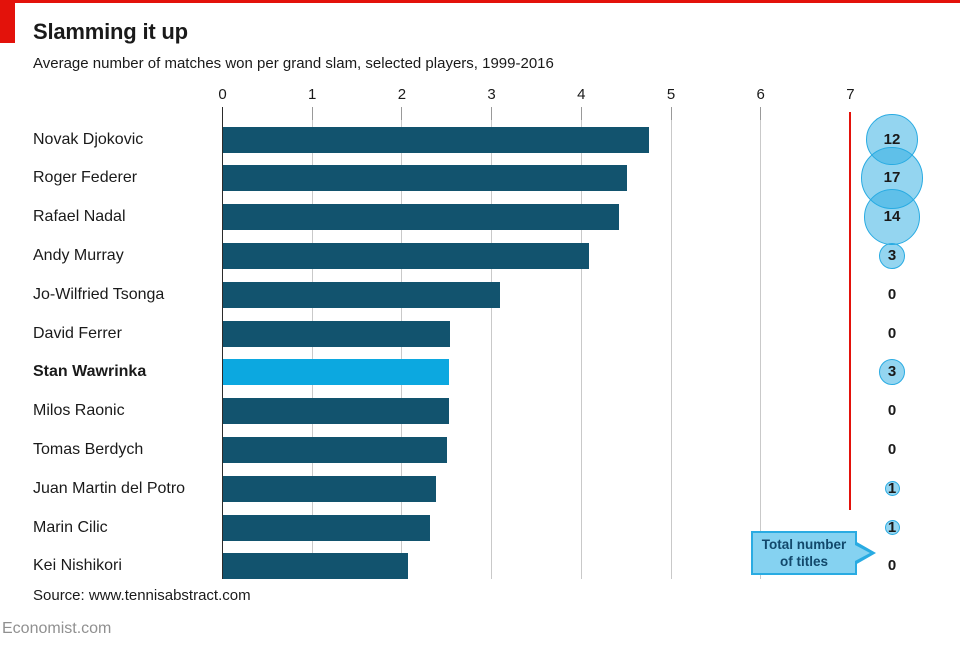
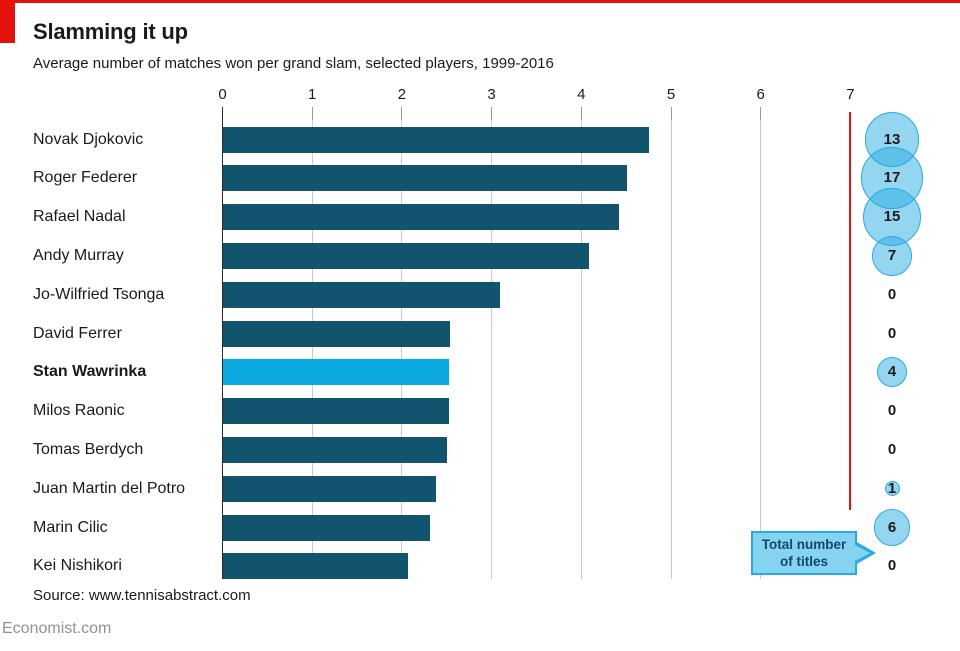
Total number of titles/Novak Djokovic: 12 -> 13
Total number of titles/Rafael Nadal: 14 -> 15
Total number of titles/Andy Murray: 3 -> 7
Total number of titles/Stan Wawrinka: 3 -> 4
Total number of titles/Marin Cilic: 1 -> 6
